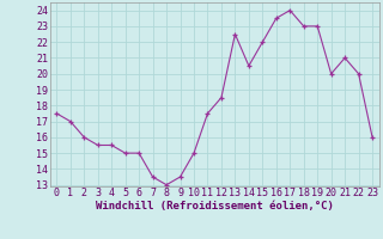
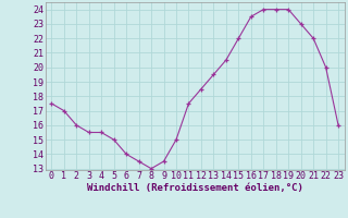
6: 15.0 -> 14.0
13: 22.5 -> 19.5
18: 23.0 -> 24.0
19: 23.0 -> 24.0
20: 20.0 -> 23.0
21: 21.0 -> 22.0
